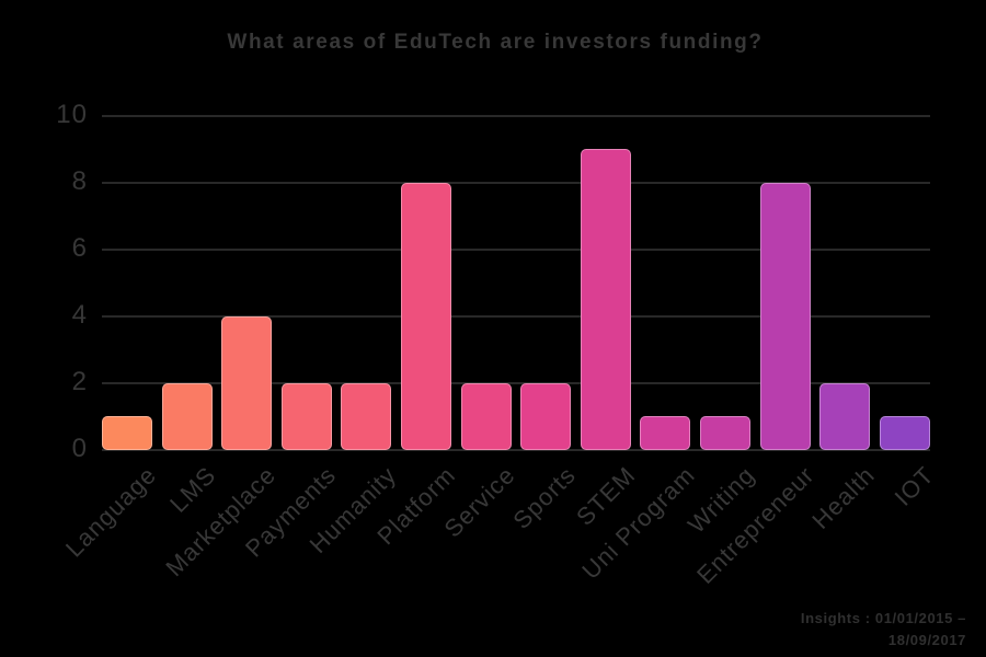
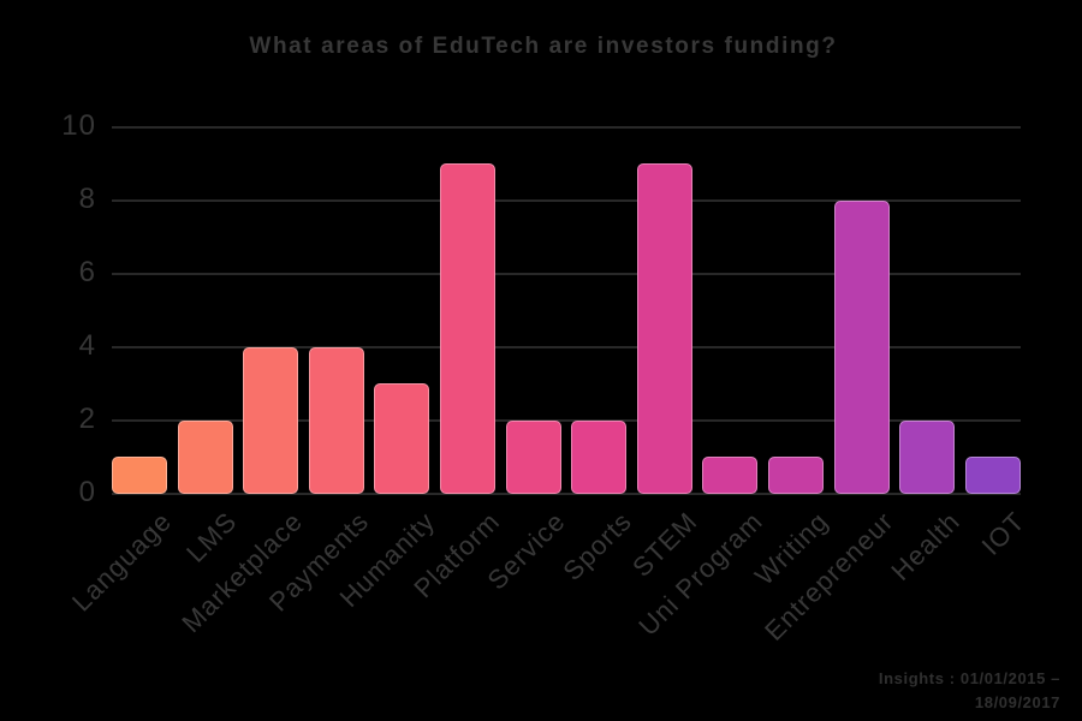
Payments: 2 -> 4
Humanity: 2 -> 3
Platform: 8 -> 9
